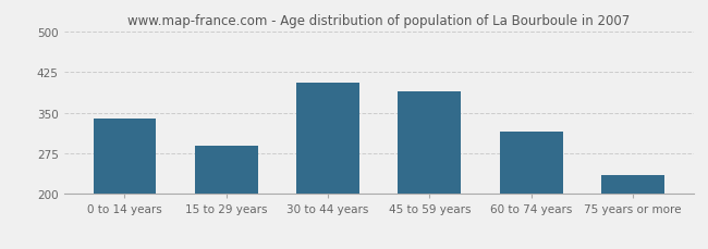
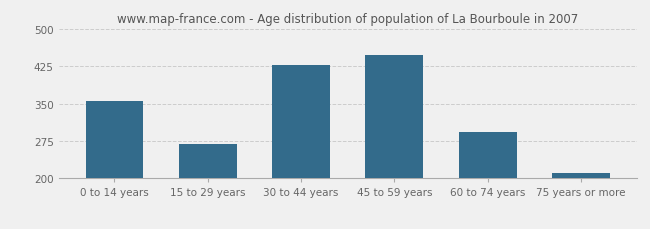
0 to 14 years: 340 -> 355
15 to 29 years: 290 -> 270
30 to 44 years: 405 -> 428
45 to 59 years: 390 -> 448
60 to 74 years: 315 -> 293
75 years or more: 235 -> 210
